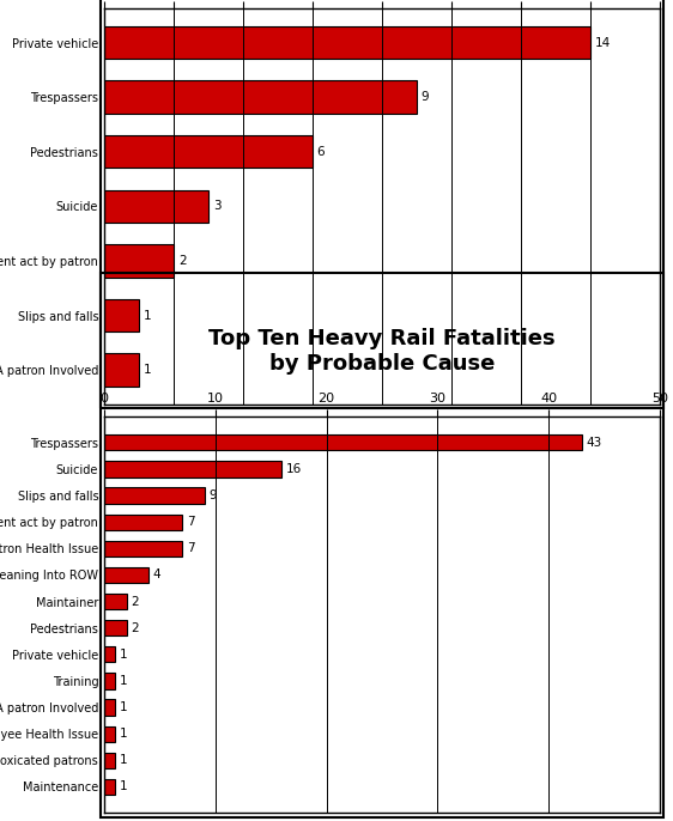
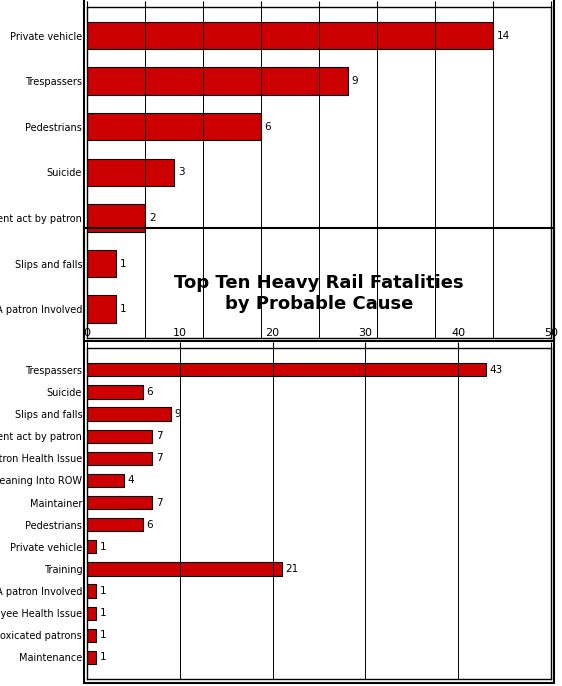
Top Ten Heavy Rail Fatalities by Probable Cause/Suicide: 16 -> 6
Top Ten Heavy Rail Fatalities by Probable Cause/Maintainer: 2 -> 7
Top Ten Heavy Rail Fatalities by Probable Cause/Pedestrians: 2 -> 6
Top Ten Heavy Rail Fatalities by Probable Cause/Training: 1 -> 21
